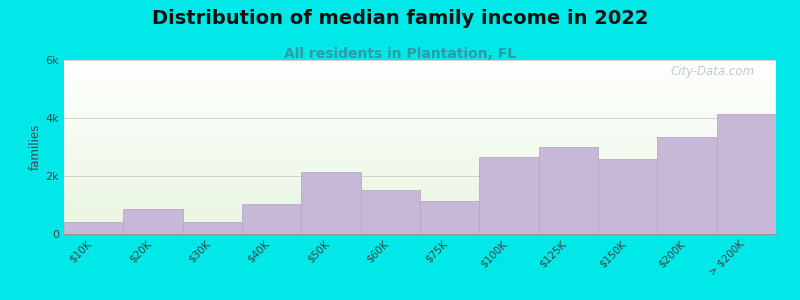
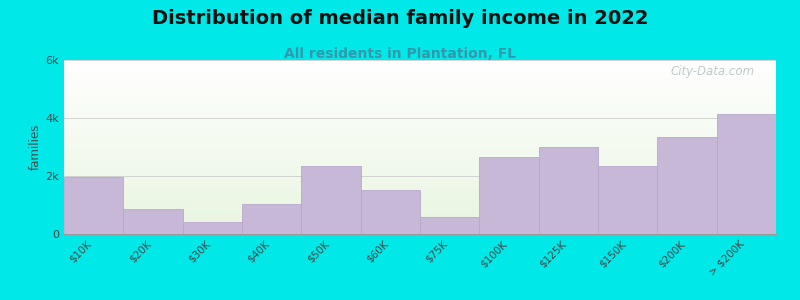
$10K: 0.42k -> 1.95k
$50K: 2.15k -> 2.35k
$75K: 1.15k -> 0.60k
$150K: 2.60k -> 2.35k
